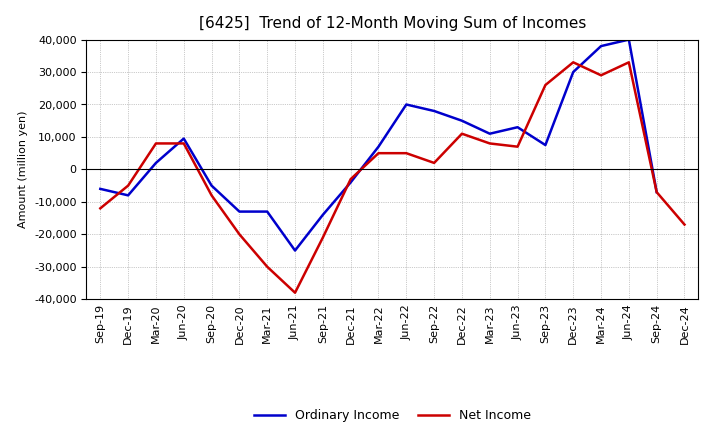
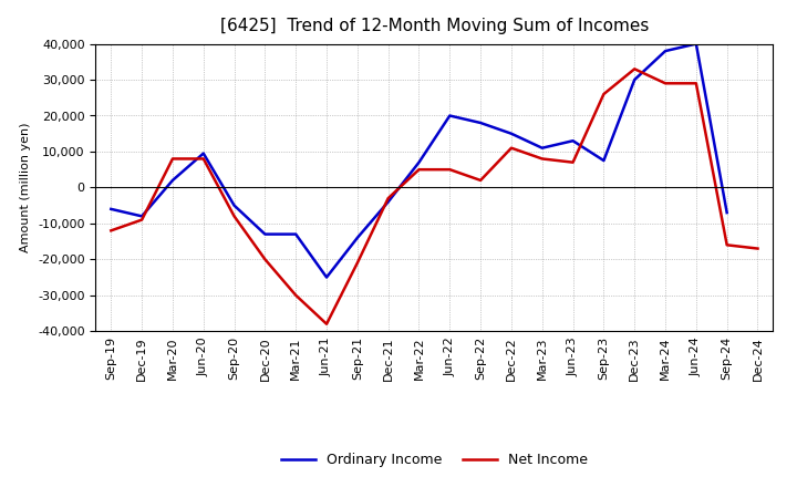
Net Income/Dec-19: -5,000 -> -9,000
Net Income/Jun-24: 33,000 -> 29,000
Net Income/Sep-24: -7,000 -> -16,000
